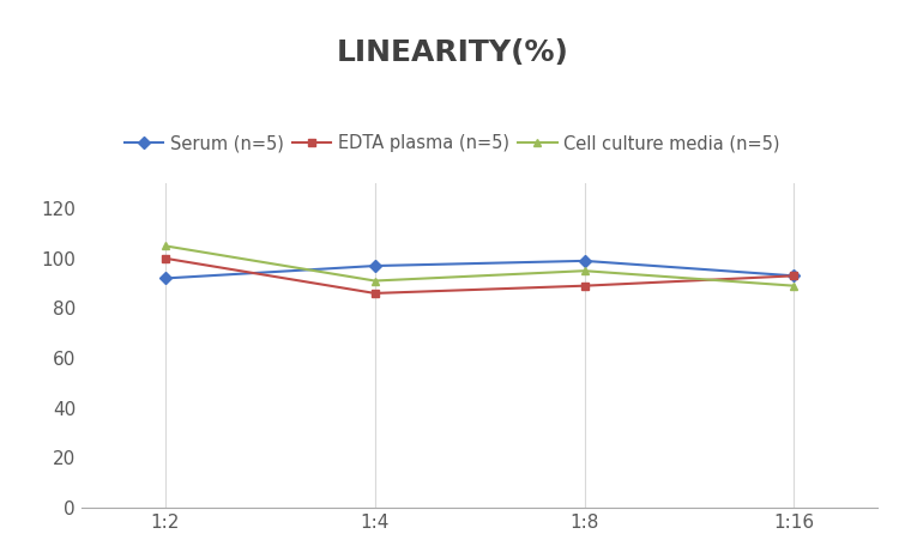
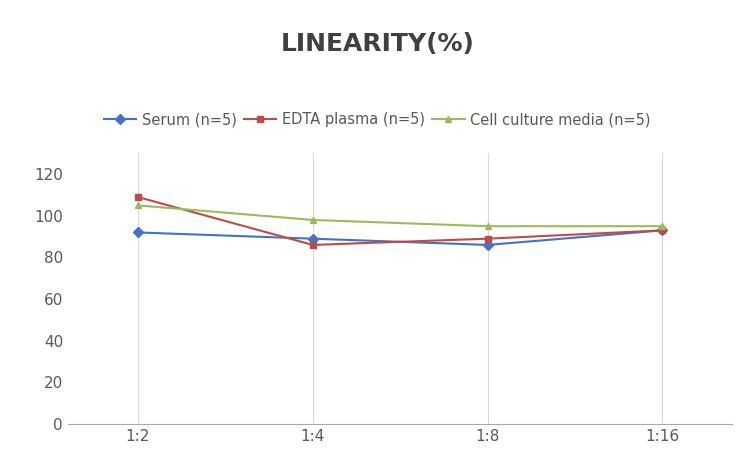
EDTA plasma (n=5)/1:2: 100 -> 109
Serum (n=5)/1:4: 97 -> 89
Cell culture media (n=5)/1:4: 91 -> 98
Serum (n=5)/1:8: 99 -> 86
Cell culture media (n=5)/1:16: 89 -> 95
